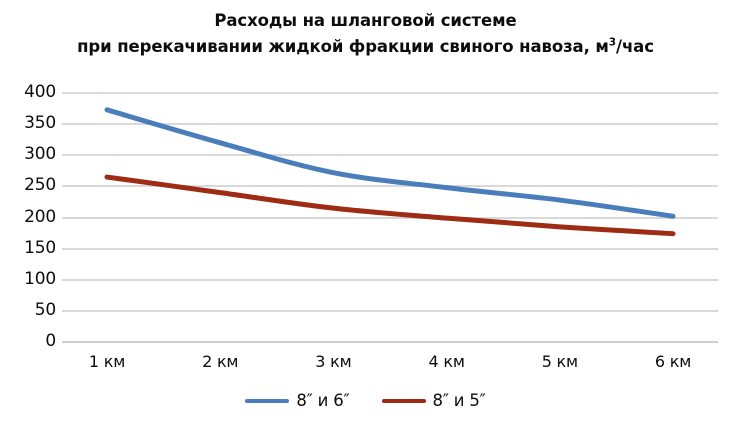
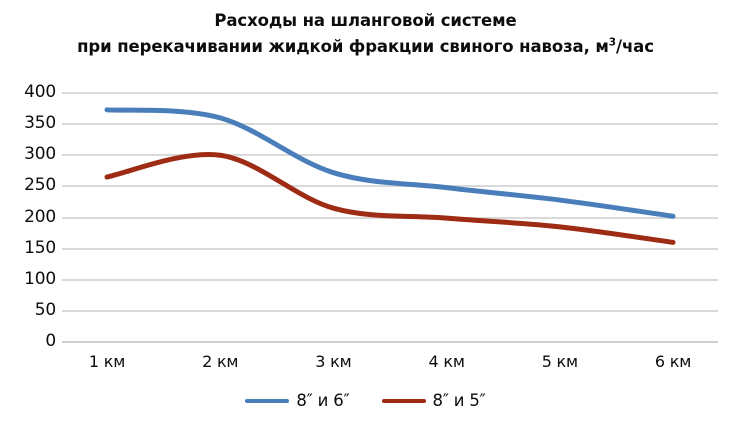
8″ и 6″/2 км: 320 -> 360
8″ и 5″/2 км: 240 -> 300
8″ и 5″/6 км: 170 -> 160
